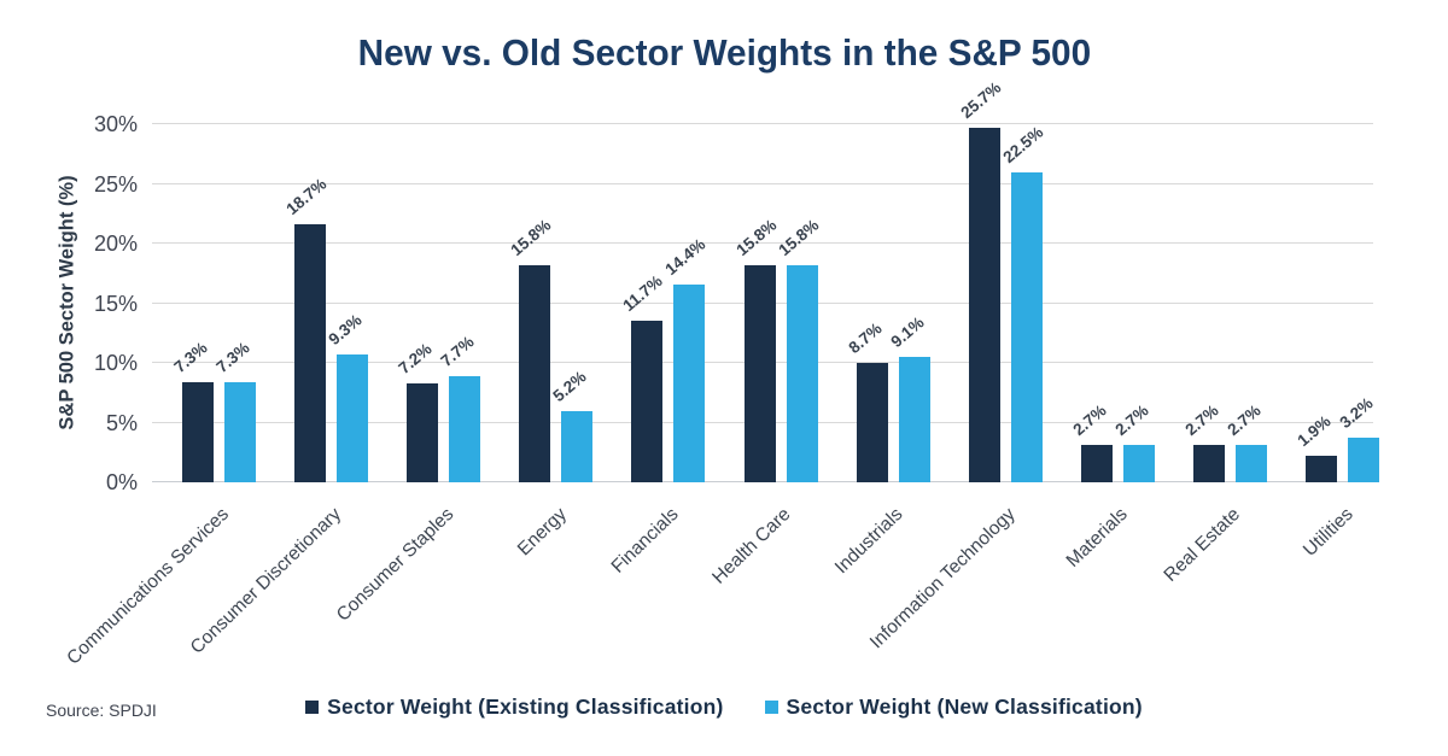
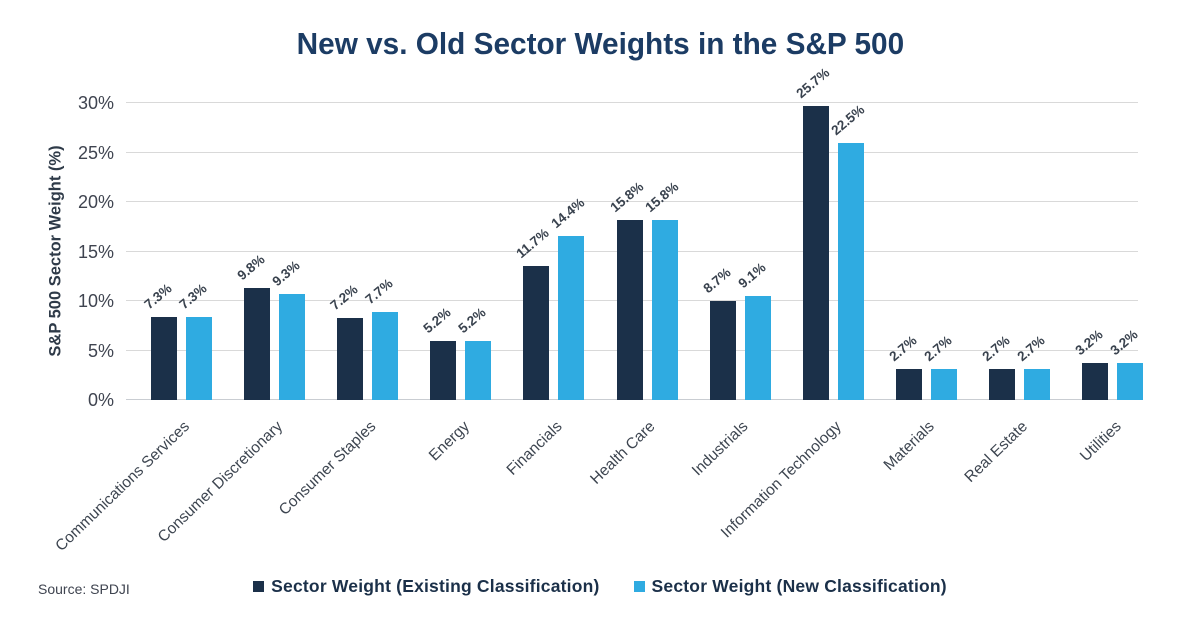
Sector Weight (Existing Classification)/Consumer Discretionary: 18.7% -> 9.8%
Sector Weight (Existing Classification)/Energy: 15.8% -> 5.2%
Sector Weight (Existing Classification)/Utilities: 1.9% -> 3.2%
